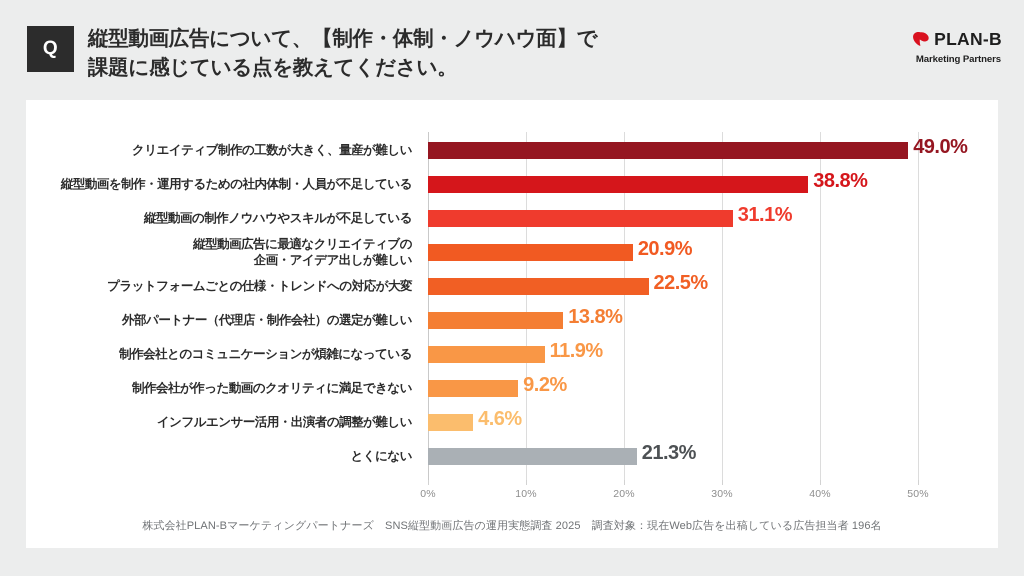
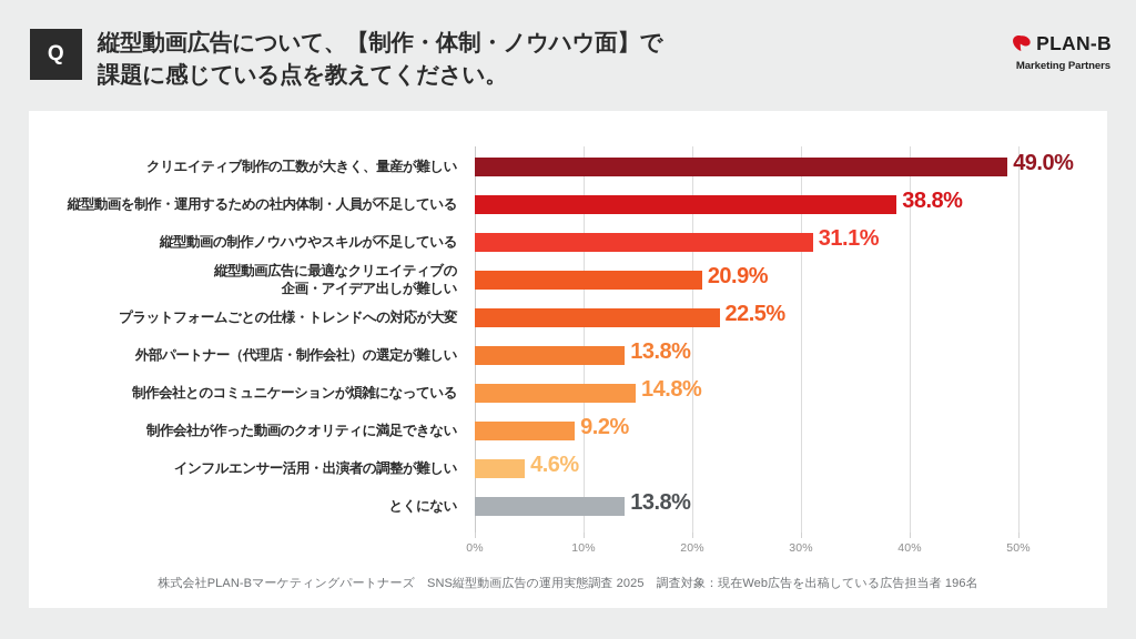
制作会社とのコミュニケーションが煩雑になっている: 11.9% -> 14.8%
とくにない: 21.3% -> 13.8%
